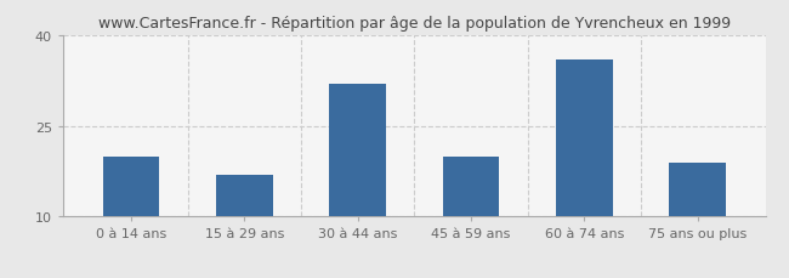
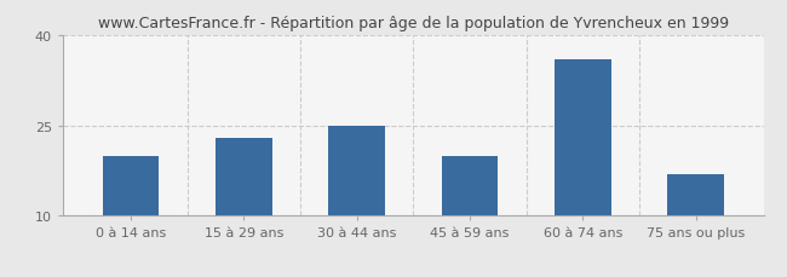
15 à 29 ans: 17 -> 23
30 à 44 ans: 32 -> 25
75 ans ou plus: 19 -> 17
